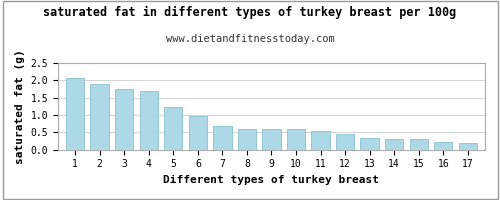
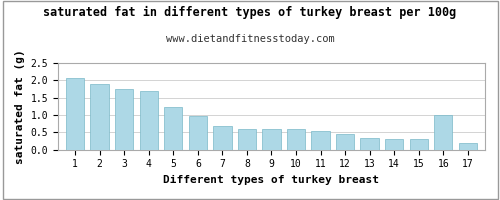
16: 0.21 -> 1.00
